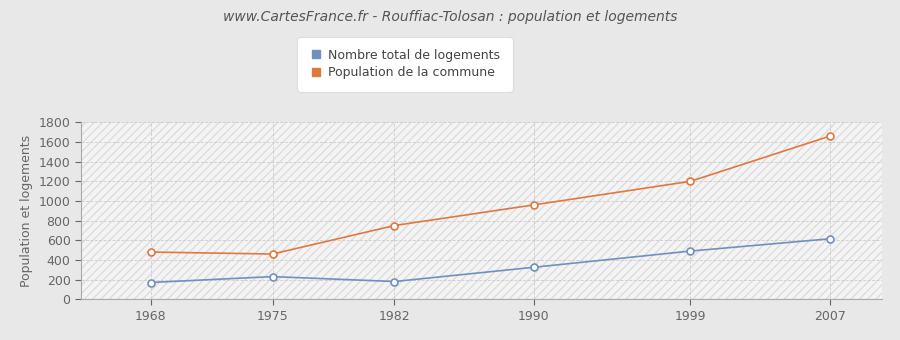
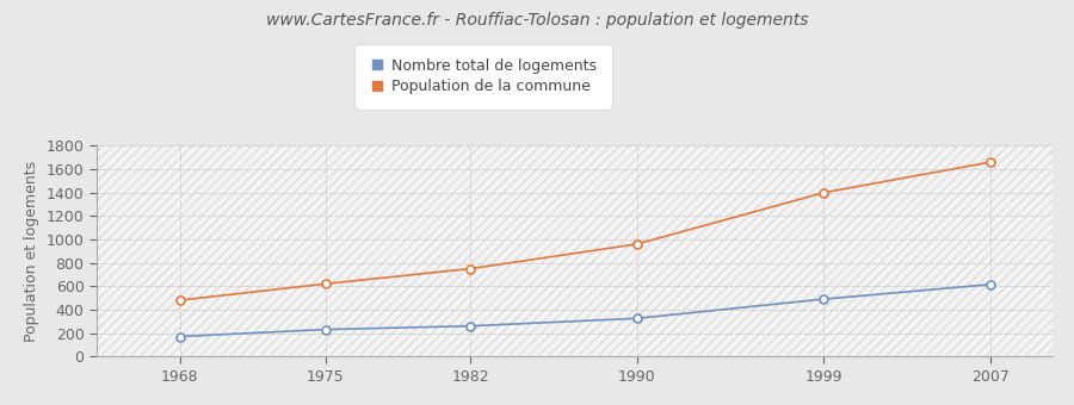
Population de la commune/1975: 460 -> 620
Nombre total de logements/1982: 180 -> 260
Population de la commune/1999: 1200 -> 1400
